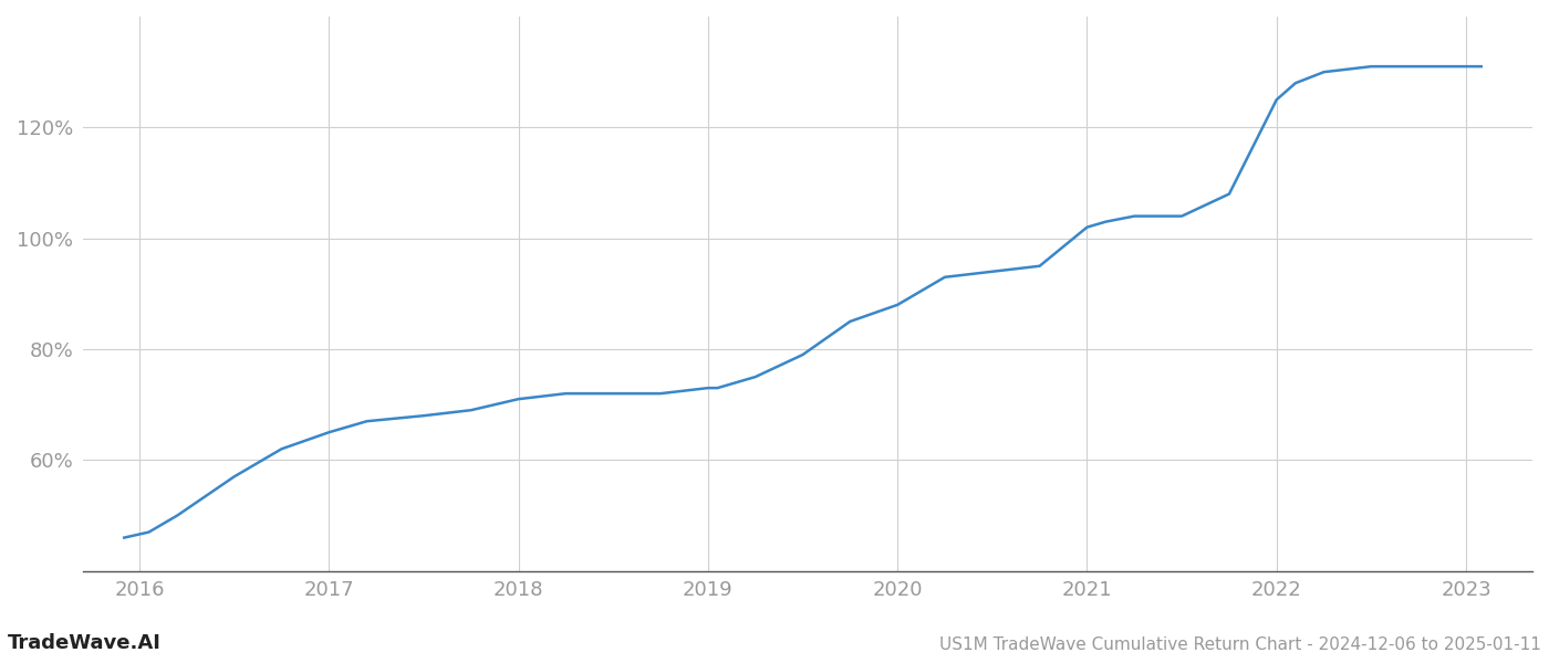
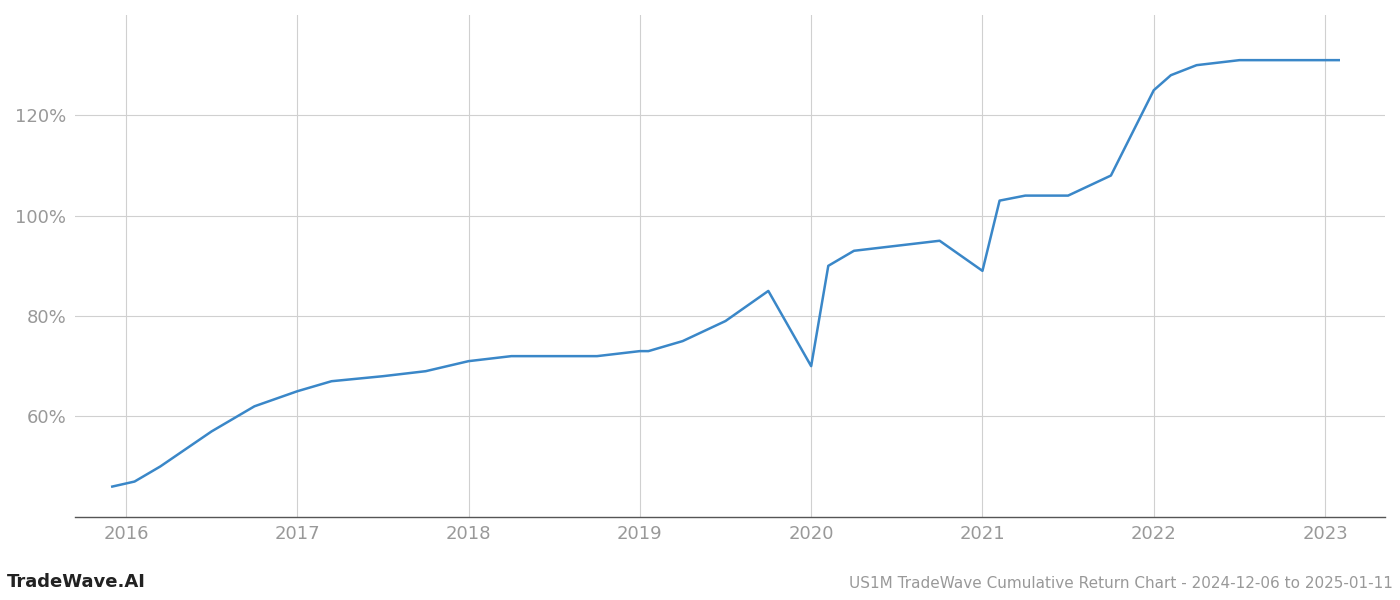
2020: 88% -> 70%
2021: 102% -> 89%
